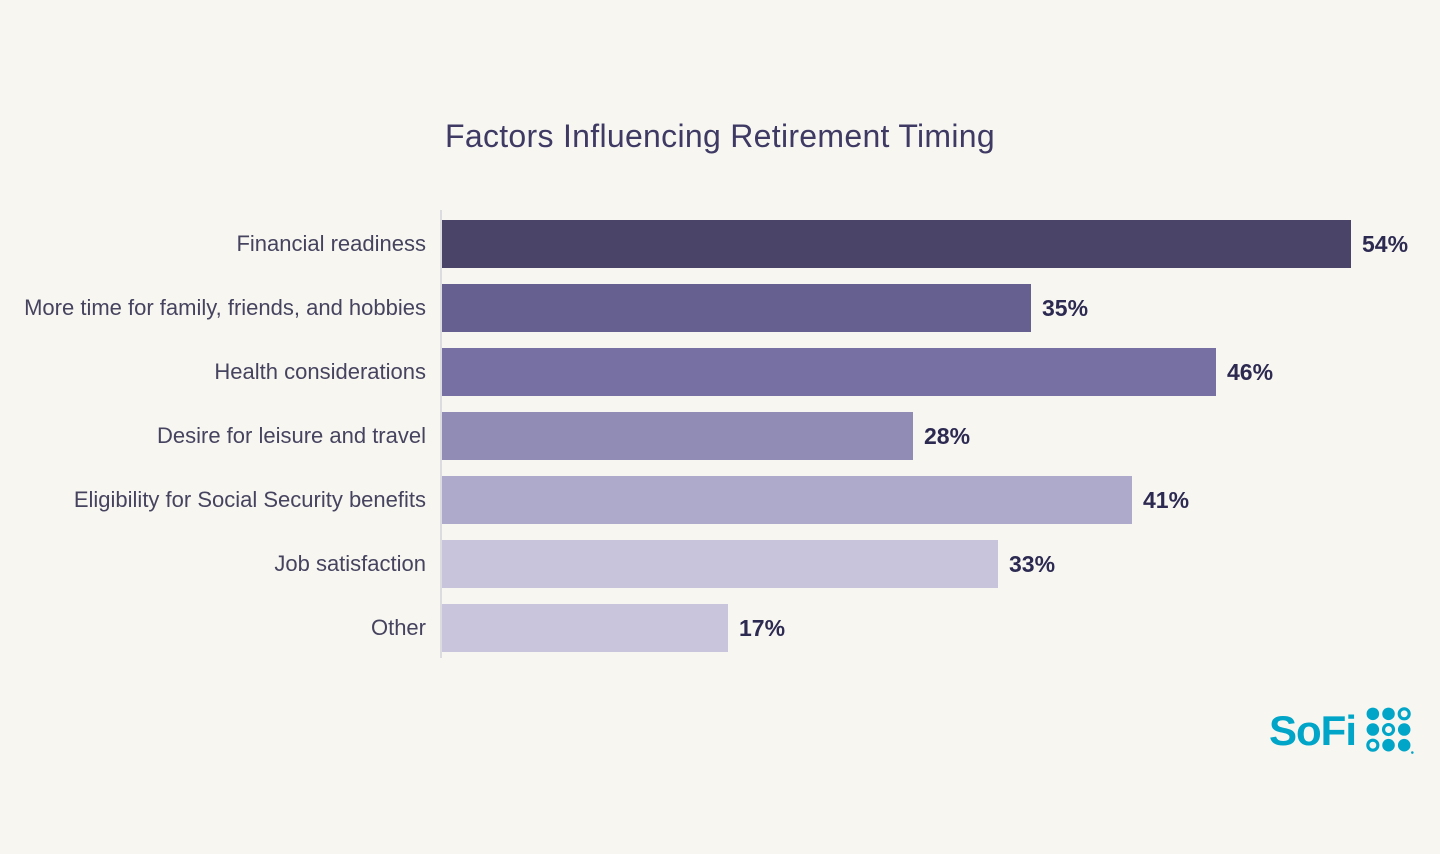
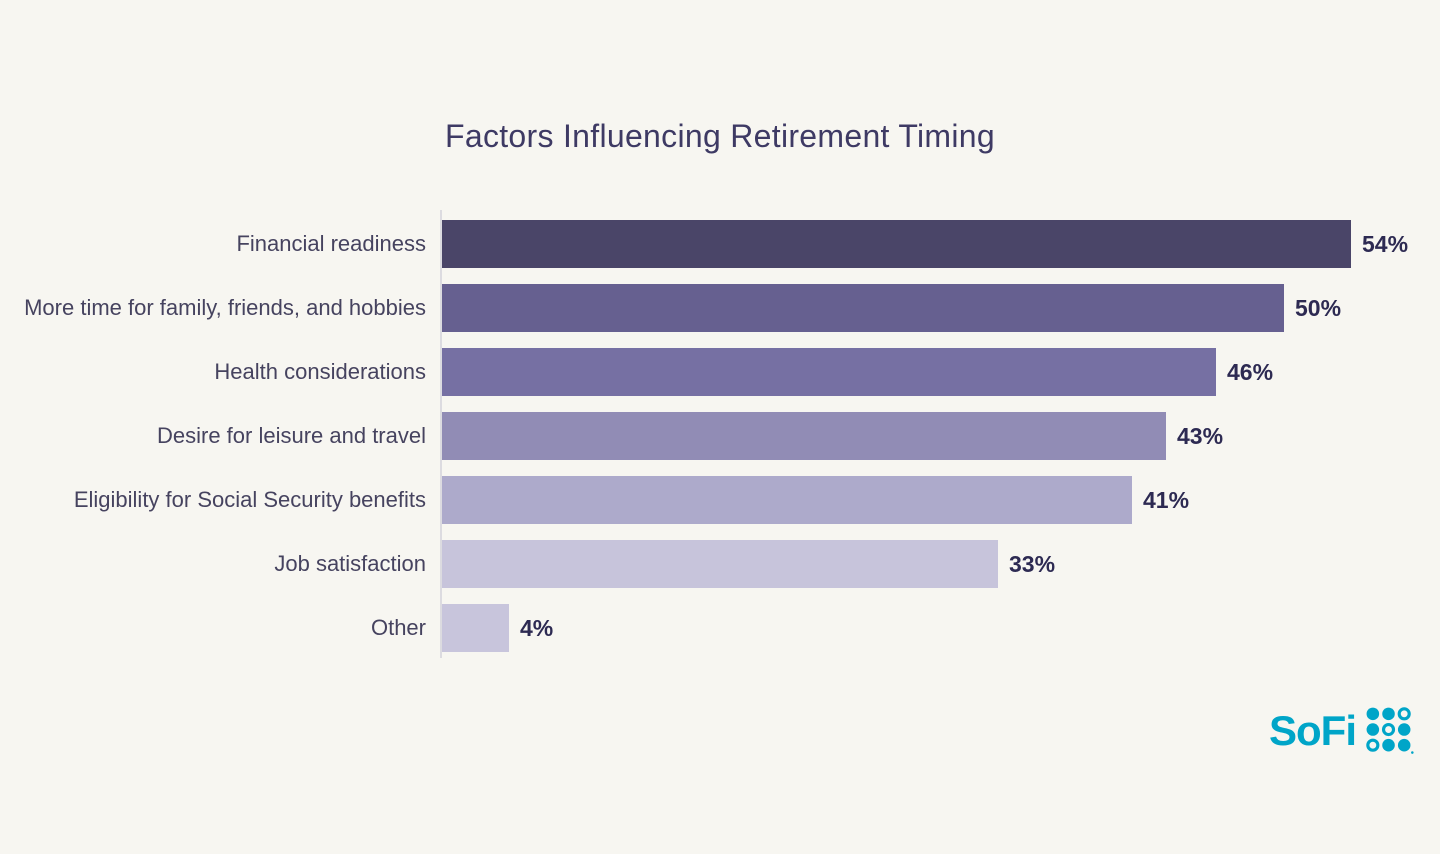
More time for family, friends, and hobbies: 35% -> 50%
Desire for leisure and travel: 28% -> 43%
Other: 17% -> 4%
